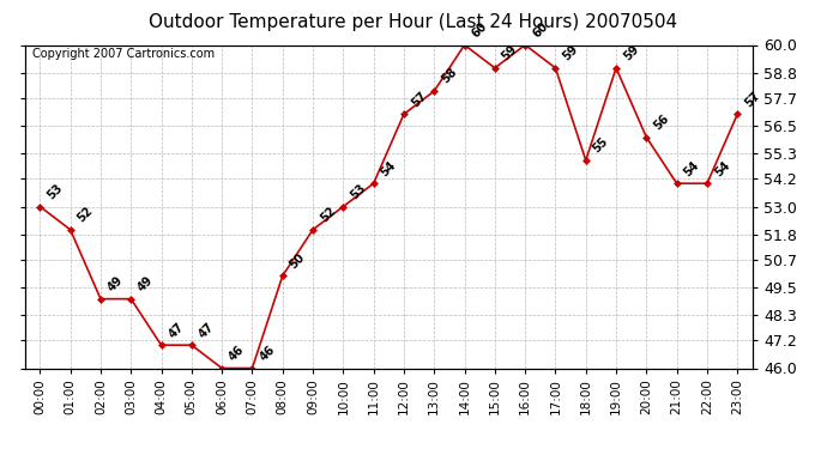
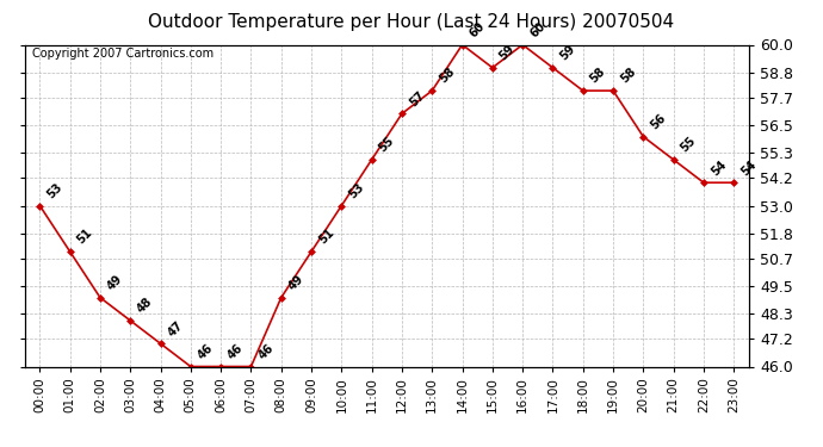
01:00: 52 -> 51
03:00: 49 -> 48
05:00: 47 -> 46
08:00: 50 -> 49
09:00: 52 -> 51
11:00: 54 -> 55
18:00: 55 -> 58
19:00: 59 -> 58
21:00: 54 -> 55
23:00: 57 -> 54
